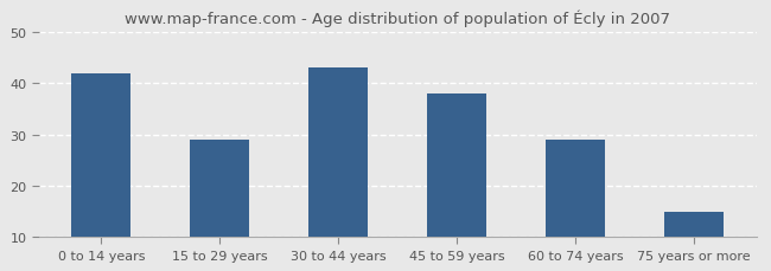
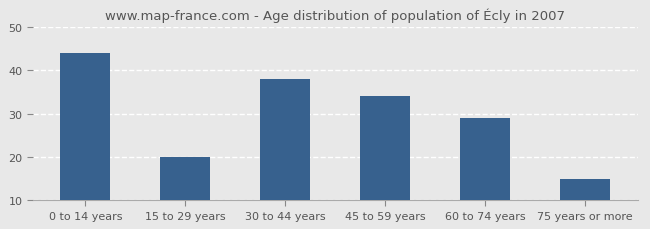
0 to 14 years: 42 -> 44
15 to 29 years: 29 -> 20
30 to 44 years: 43 -> 38
45 to 59 years: 38 -> 34
